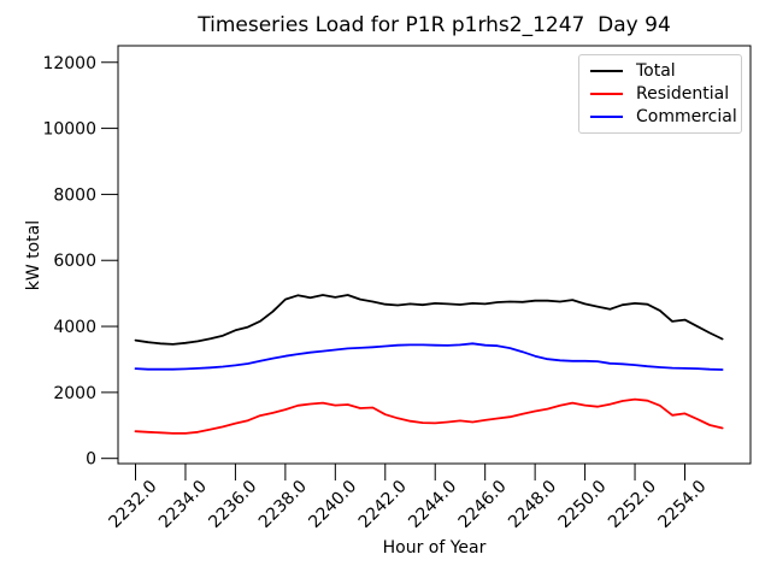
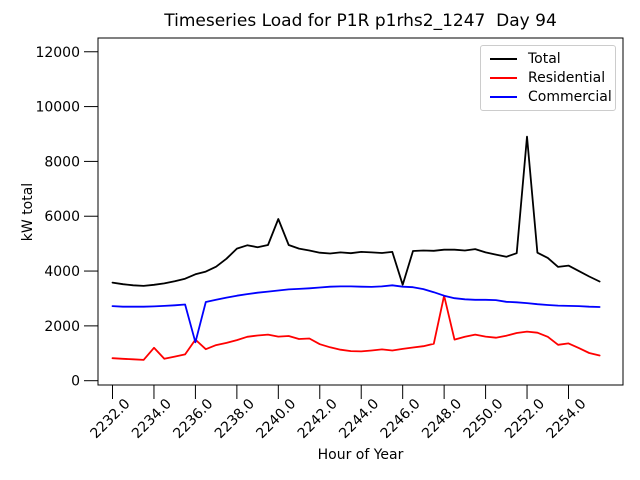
Residential/2234.0: 800 -> 1200
Residential/2236.0: 1100 -> 1500
Commercial/2236.0: 2800 -> 1400
Total/2240.0: 4900 -> 5900
Total/2246.0: 4700 -> 3500
Residential/2248.0: 1400 -> 3100
Total/2252.0: 4700 -> 8900
